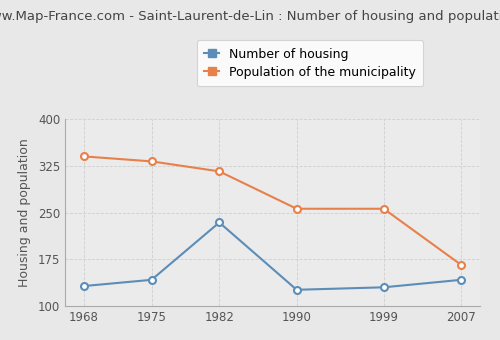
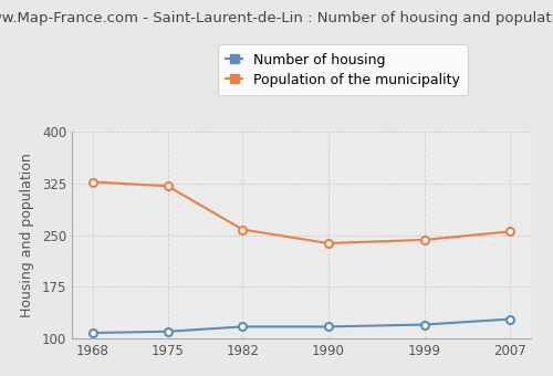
Number of housing/1968: 132 -> 108
Population of the municipality/1968: 340 -> 327
Number of housing/1975: 142 -> 110
Population of the municipality/1975: 332 -> 321
Number of housing/1982: 234 -> 117
Population of the municipality/1982: 316 -> 258
Number of housing/1990: 126 -> 117
Population of the municipality/1990: 256 -> 238
Number of housing/1999: 130 -> 120
Population of the municipality/1999: 256 -> 243
Number of housing/2007: 142 -> 128
Population of the municipality/2007: 166 -> 255
